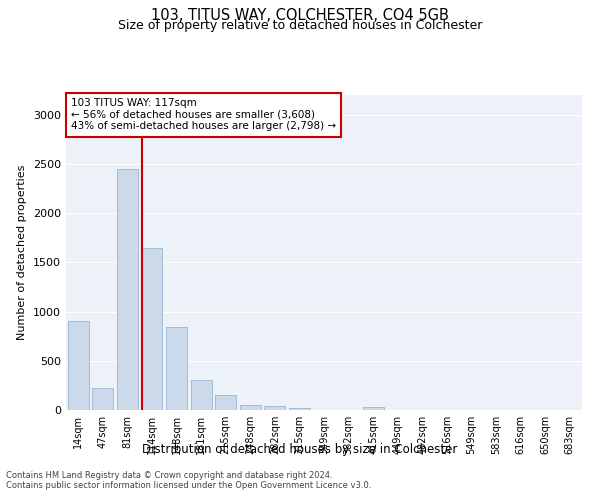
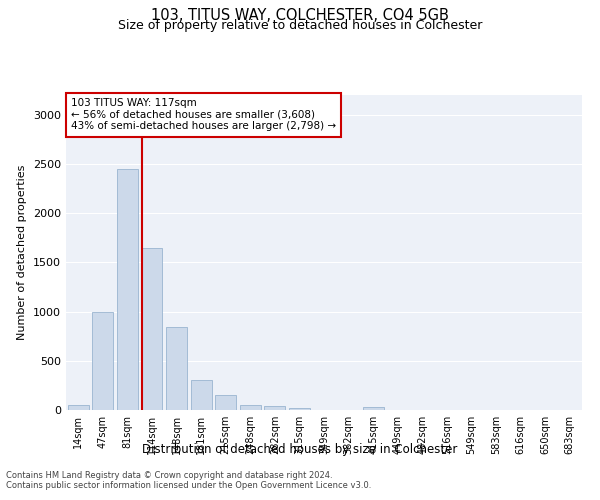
14sqm: 900 -> 60
47sqm: 220 -> 1000
